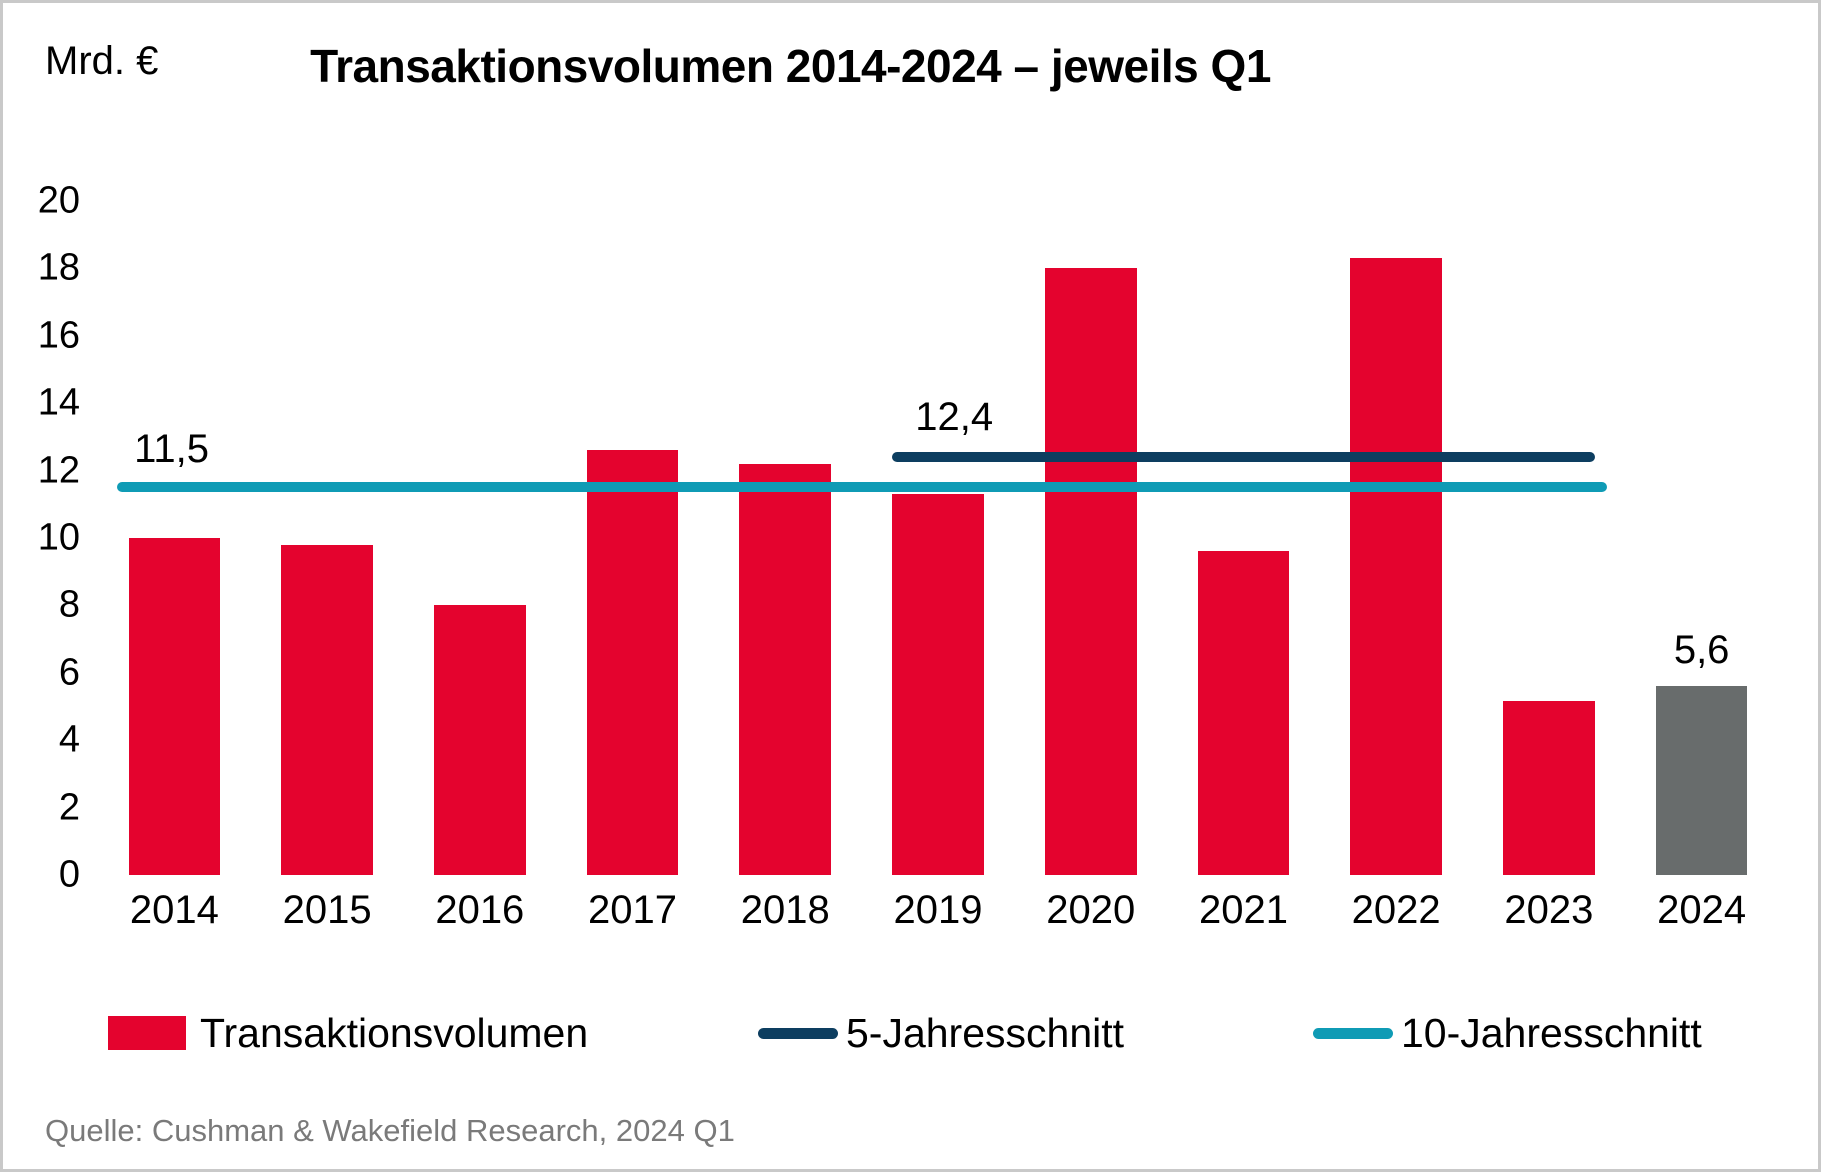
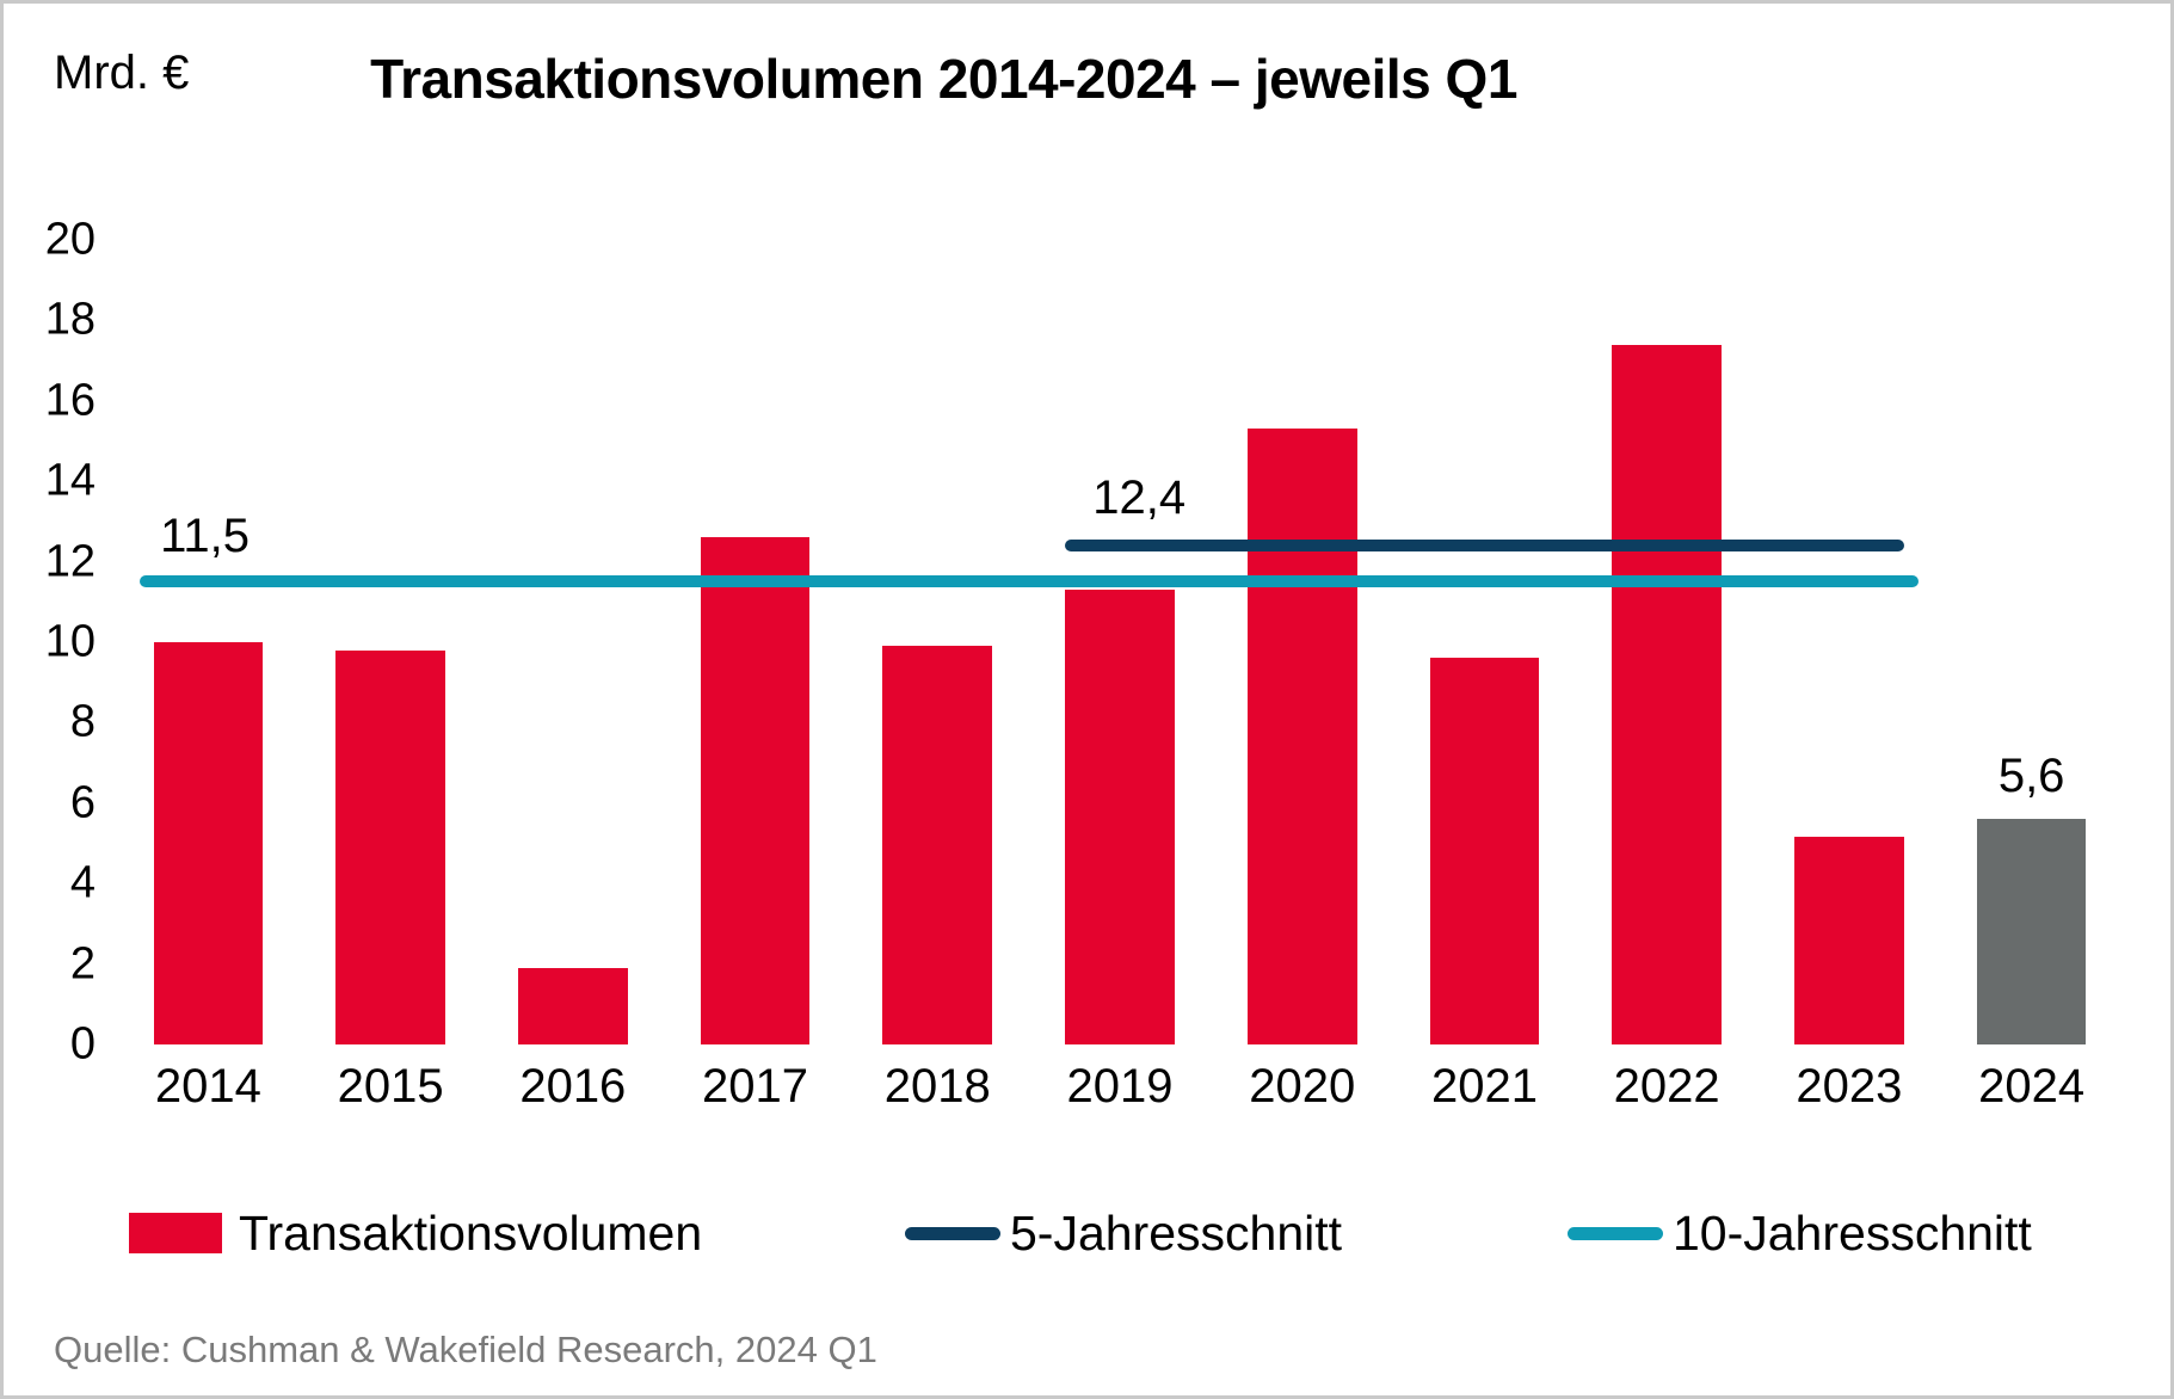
2016: 8.0 -> 1.9
2018: 12.2 -> 9.9
2020: 18.0 -> 15.3
2022: 18.3 -> 17.4
